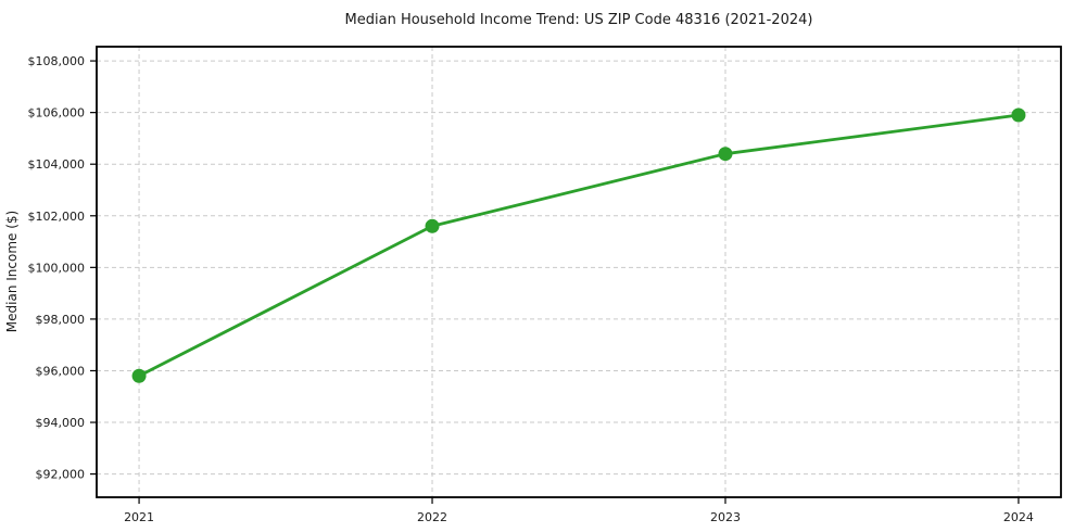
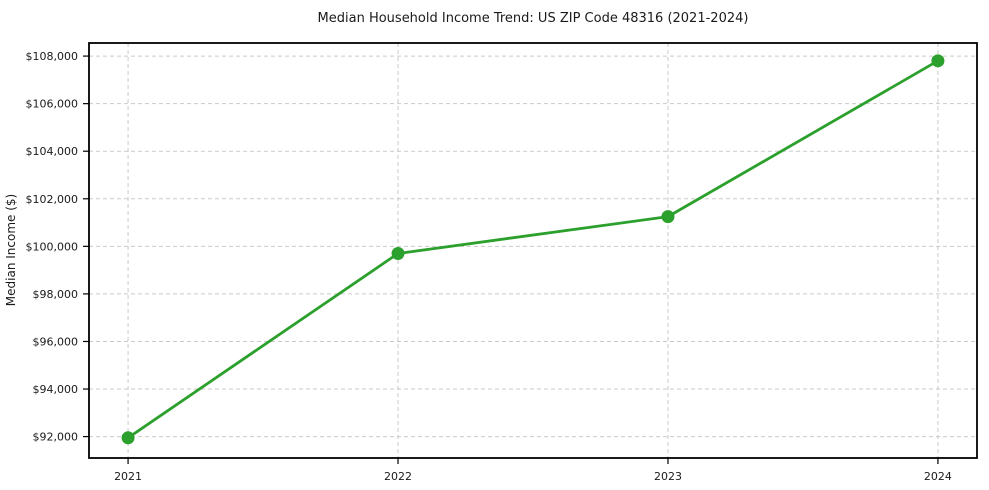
2021: $95800 -> $92000
2022: $101600 -> $99700
2023: $104400 -> $101200
2024: $105900 -> $107800
